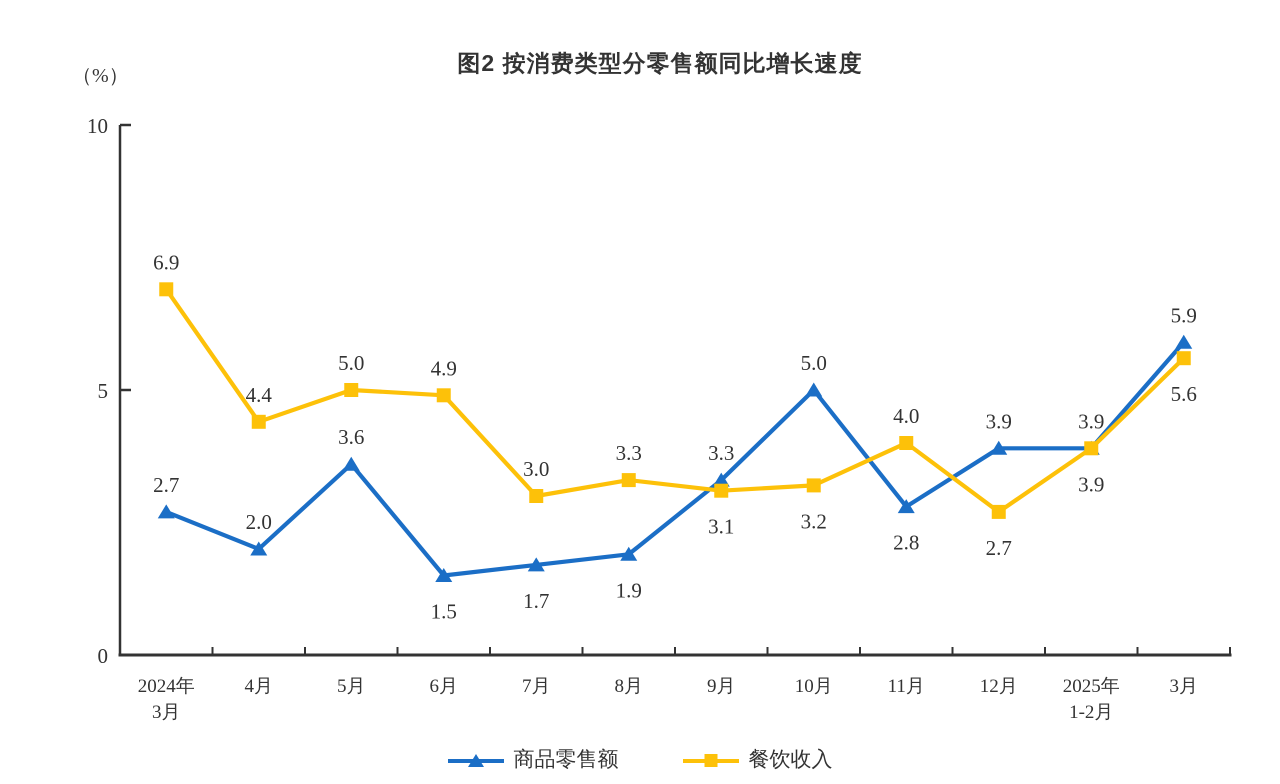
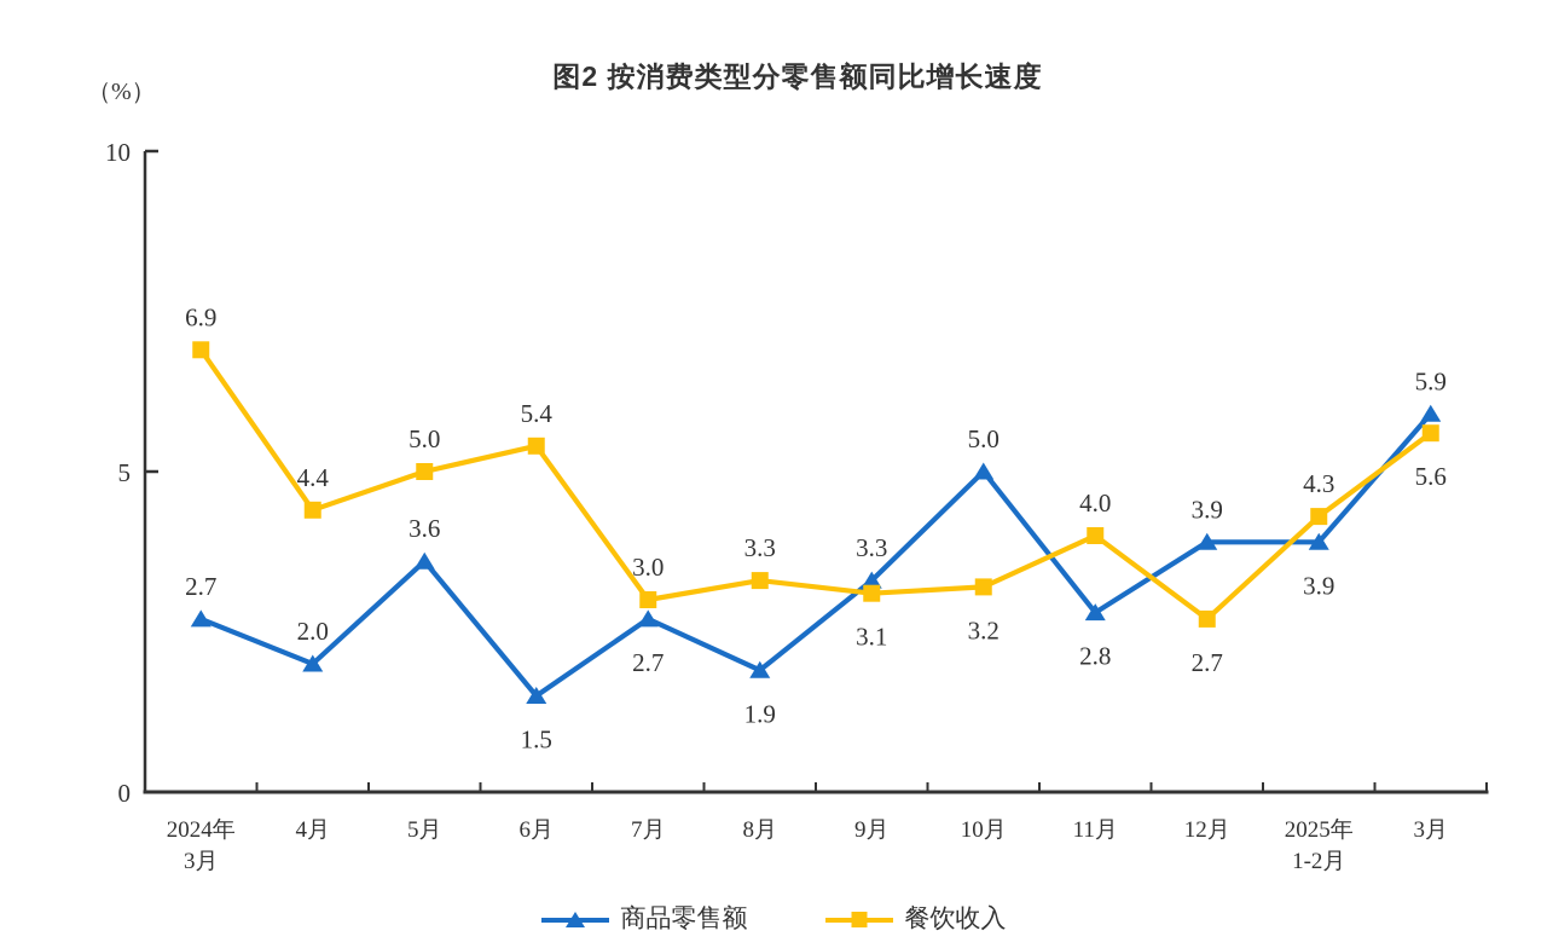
餐饮收入/6月: 4.9 -> 5.4
商品零售额/7月: 1.7 -> 2.7
餐饮收入/2025年 1-2月: 3.9 -> 4.3
